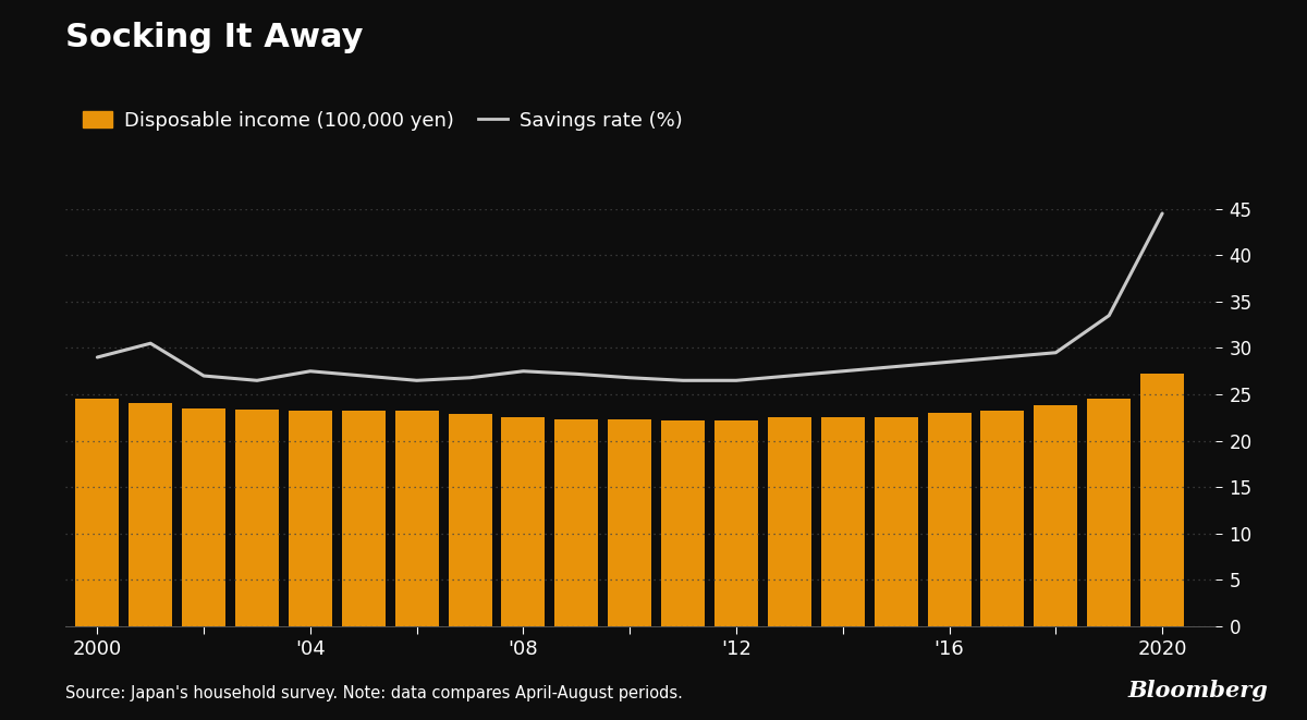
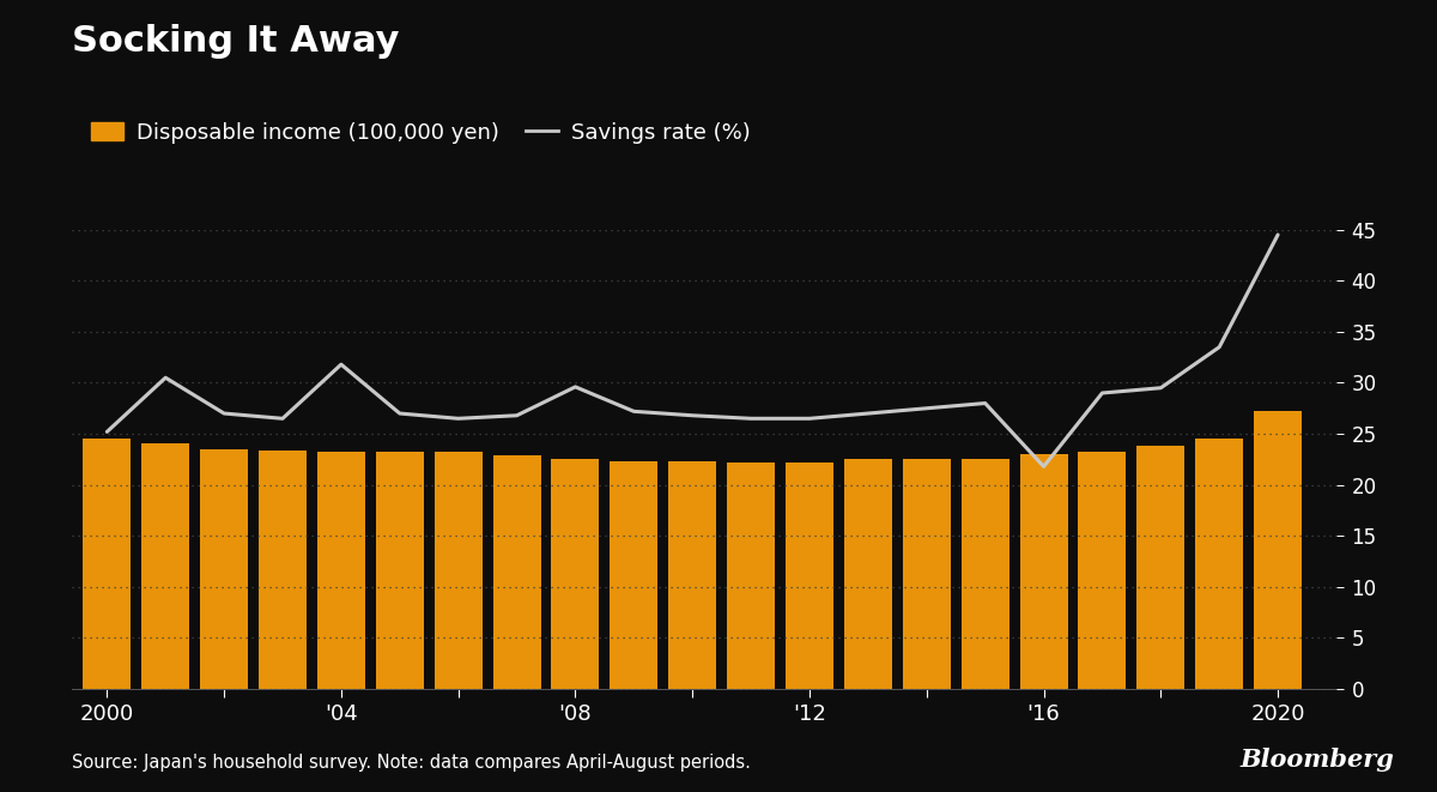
Savings rate (%)/2000: 29.0 -> 25.2
Savings rate (%)/'04: 27.5 -> 31.8
Savings rate (%)/'08: 27.5 -> 29.6
Savings rate (%)/'16: 28.5 -> 21.8
